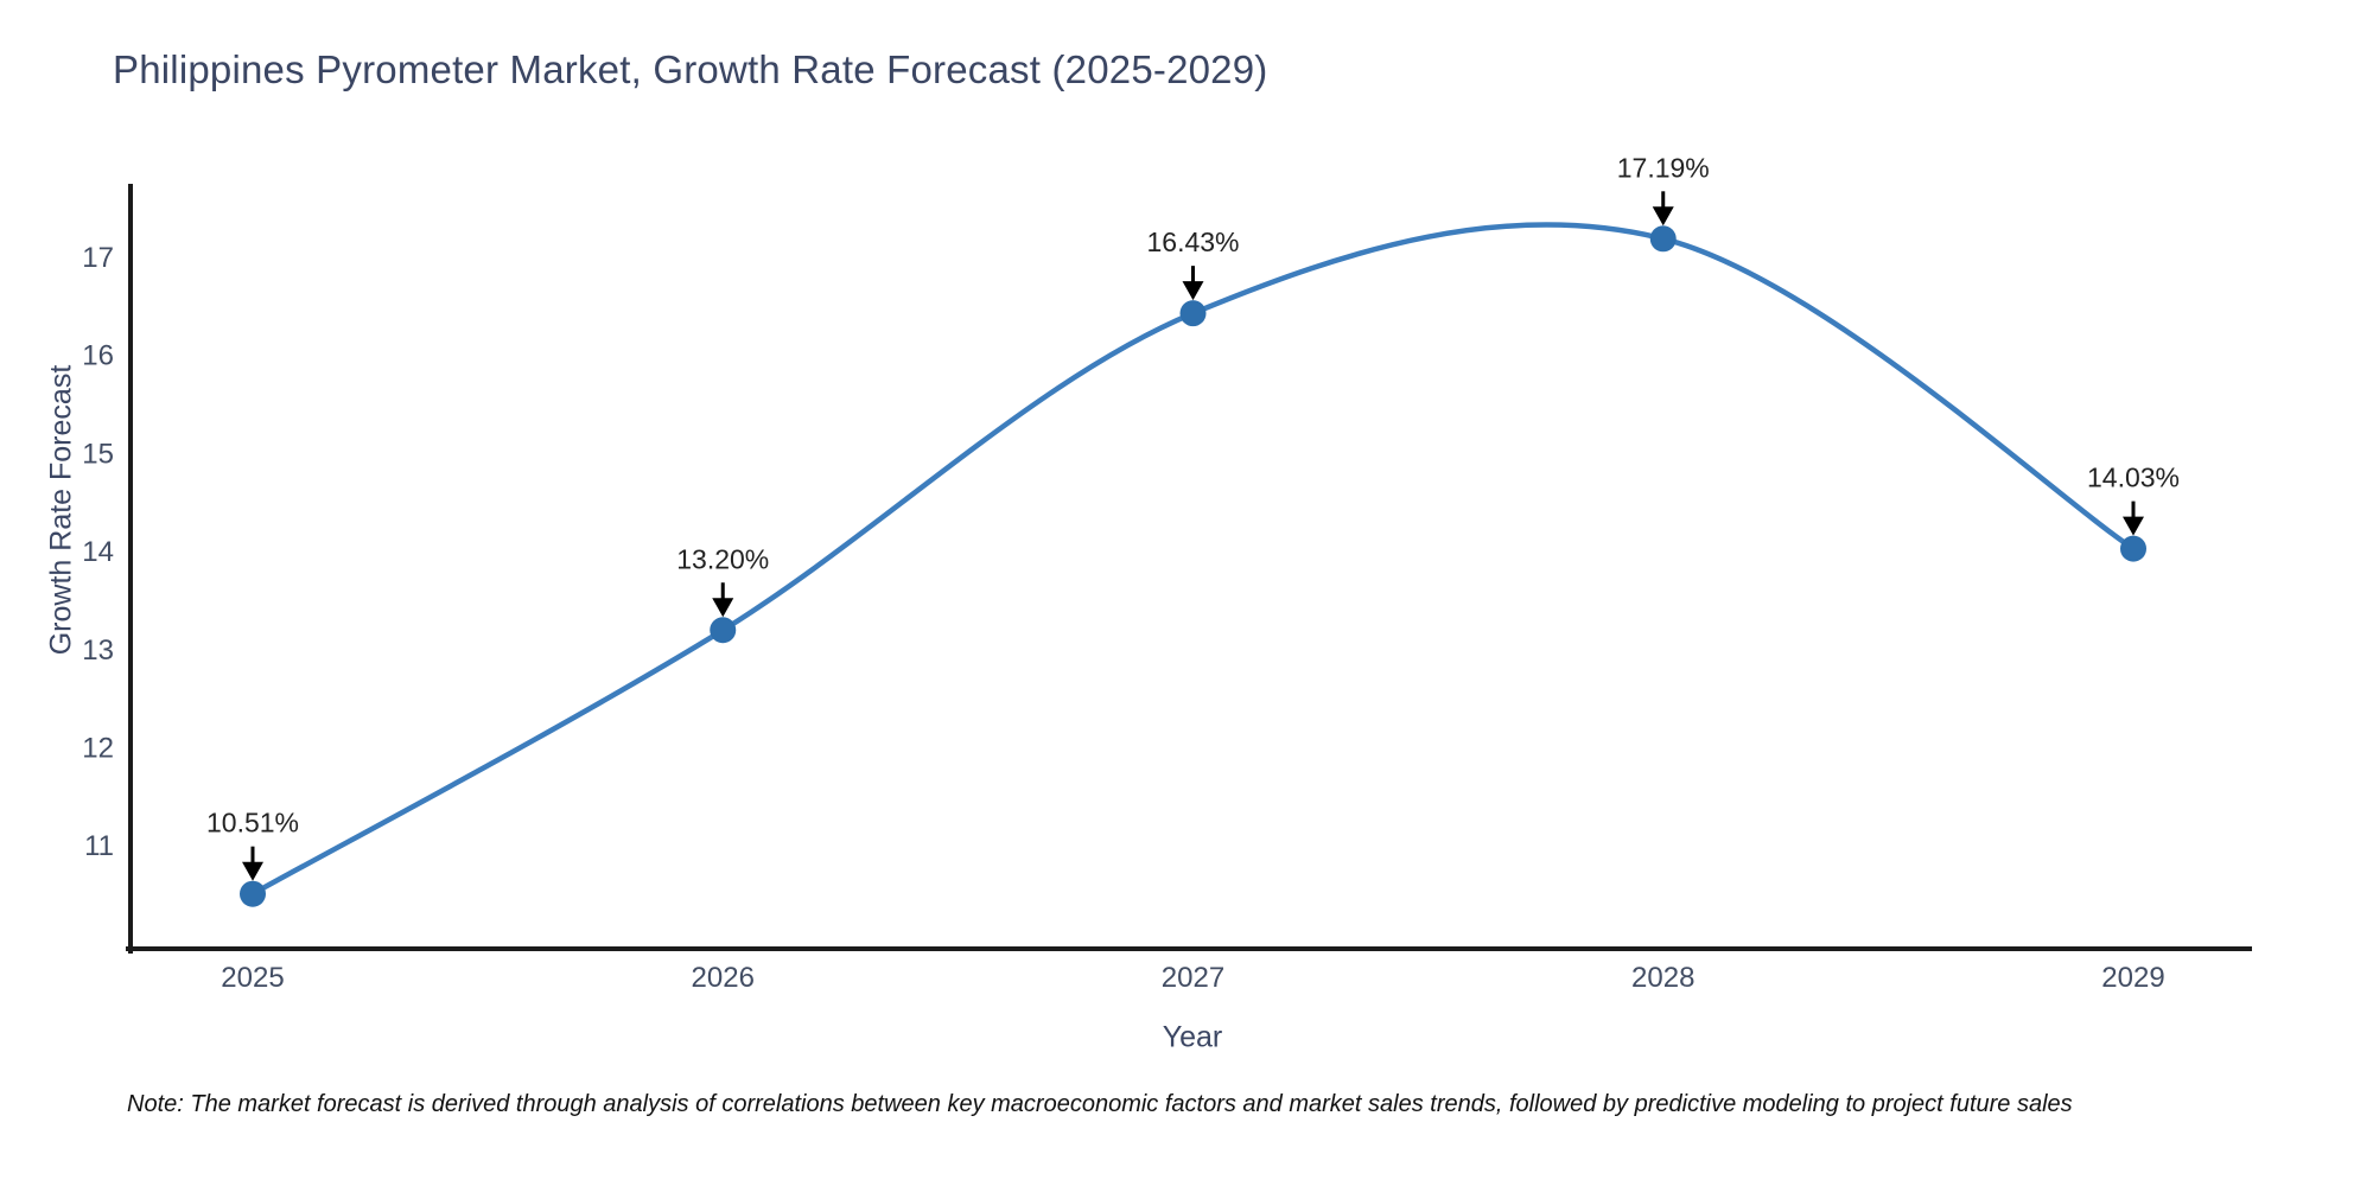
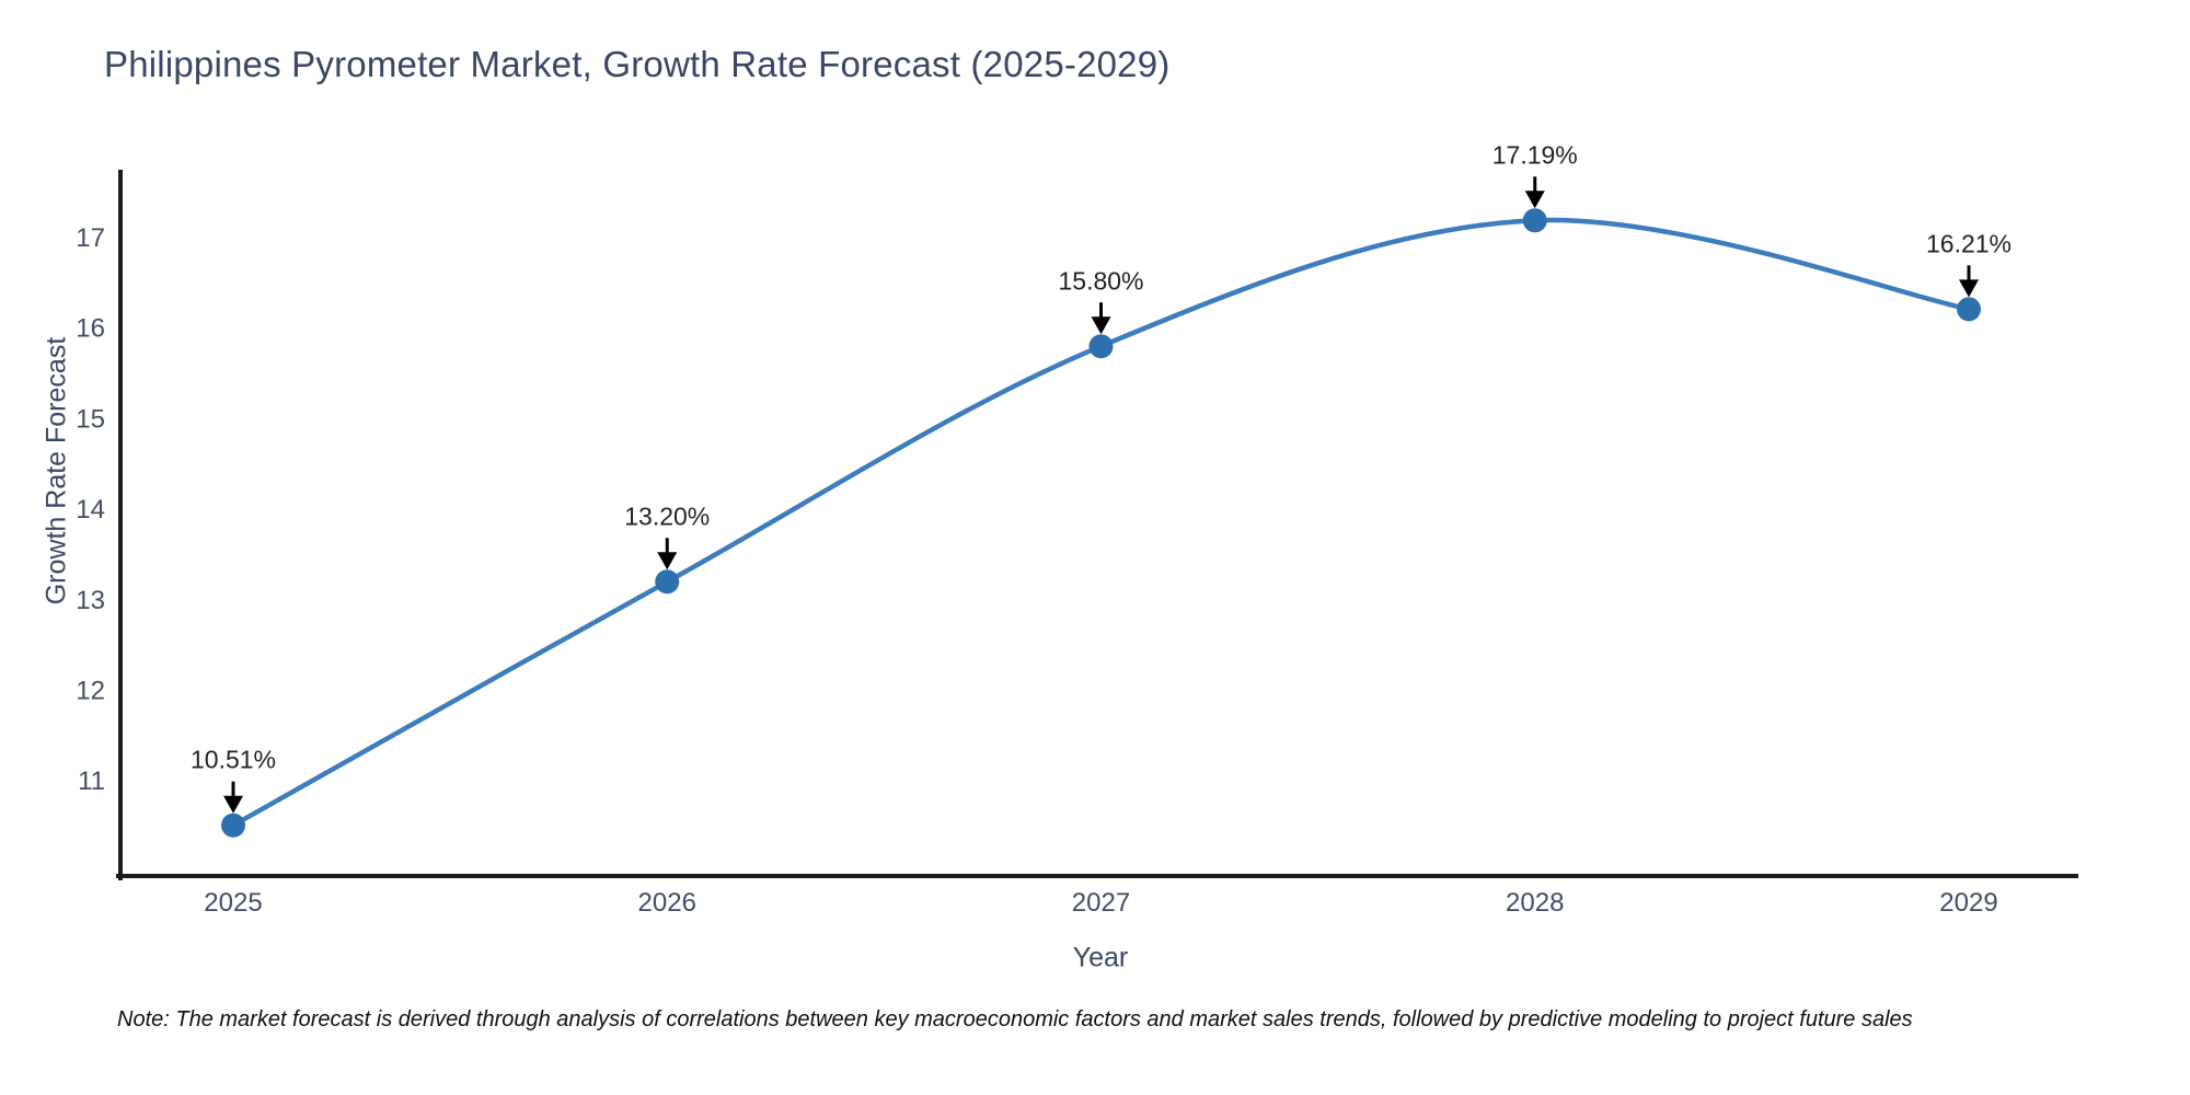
2027: 16.43% -> 15.80%
2029: 14.03% -> 16.21%
